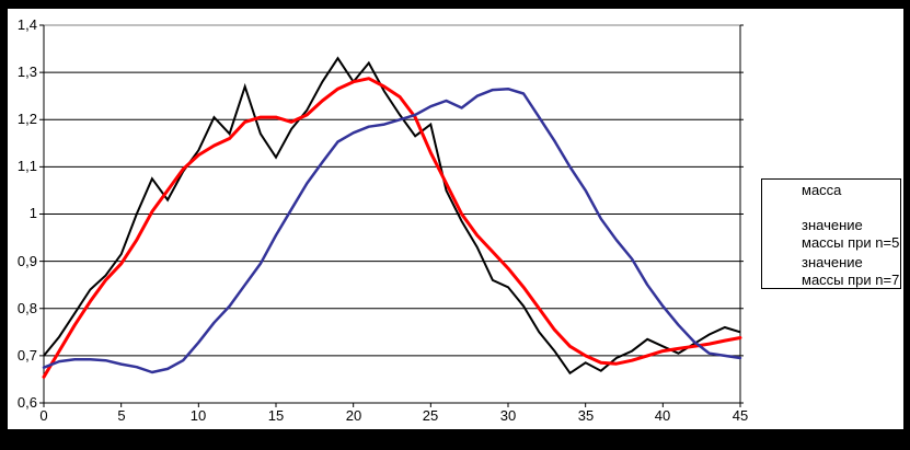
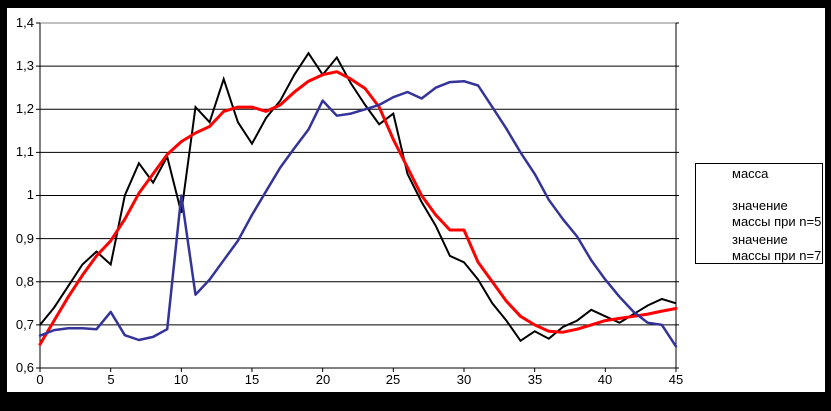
масса/5: 0,92 -> 0,84
значение массы при n=7/5: 0,68 -> 0,73
масса/10: 1,14 -> 0,96
значение массы при n=7/10: 0,73 -> 1,00
значение массы при n=7/20: 1,17 -> 1,22
значение массы при n=5/30: 0,89 -> 0,92
значение массы при n=7/45: 0,69 -> 0,65
